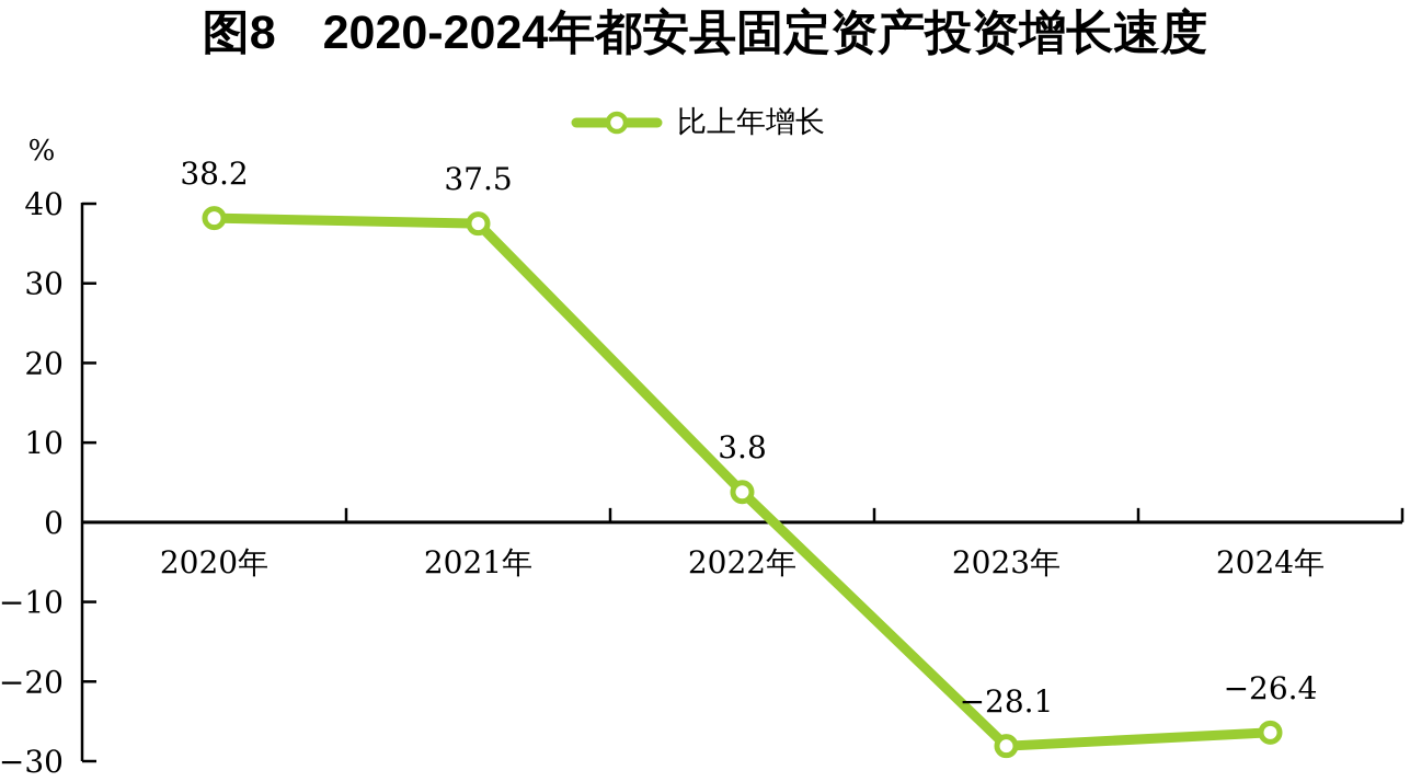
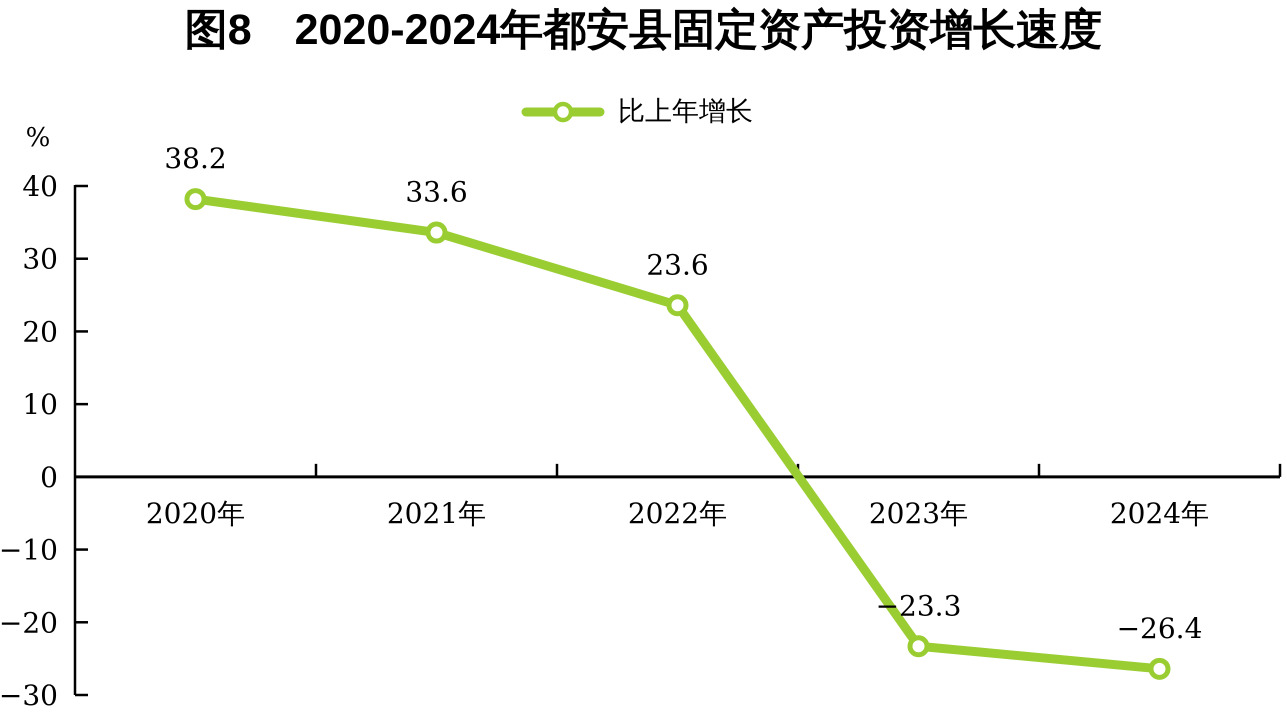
2021年: 37.5 -> 33.6
2022年: 3.8 -> 23.6
2023年: −28.1 -> −23.3
